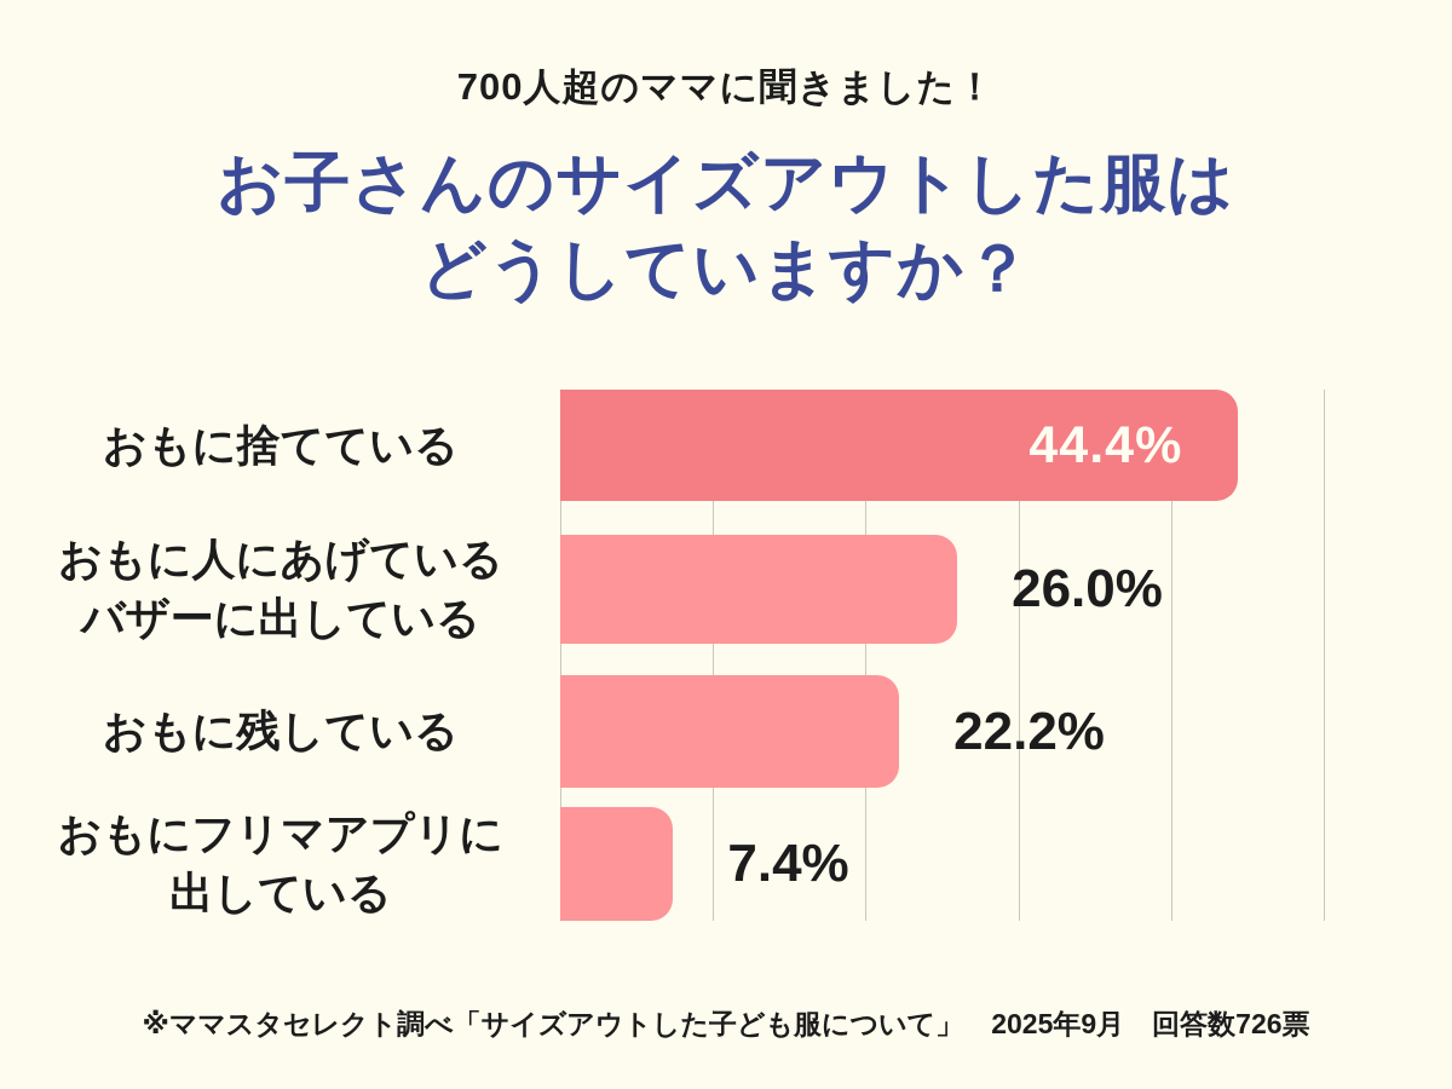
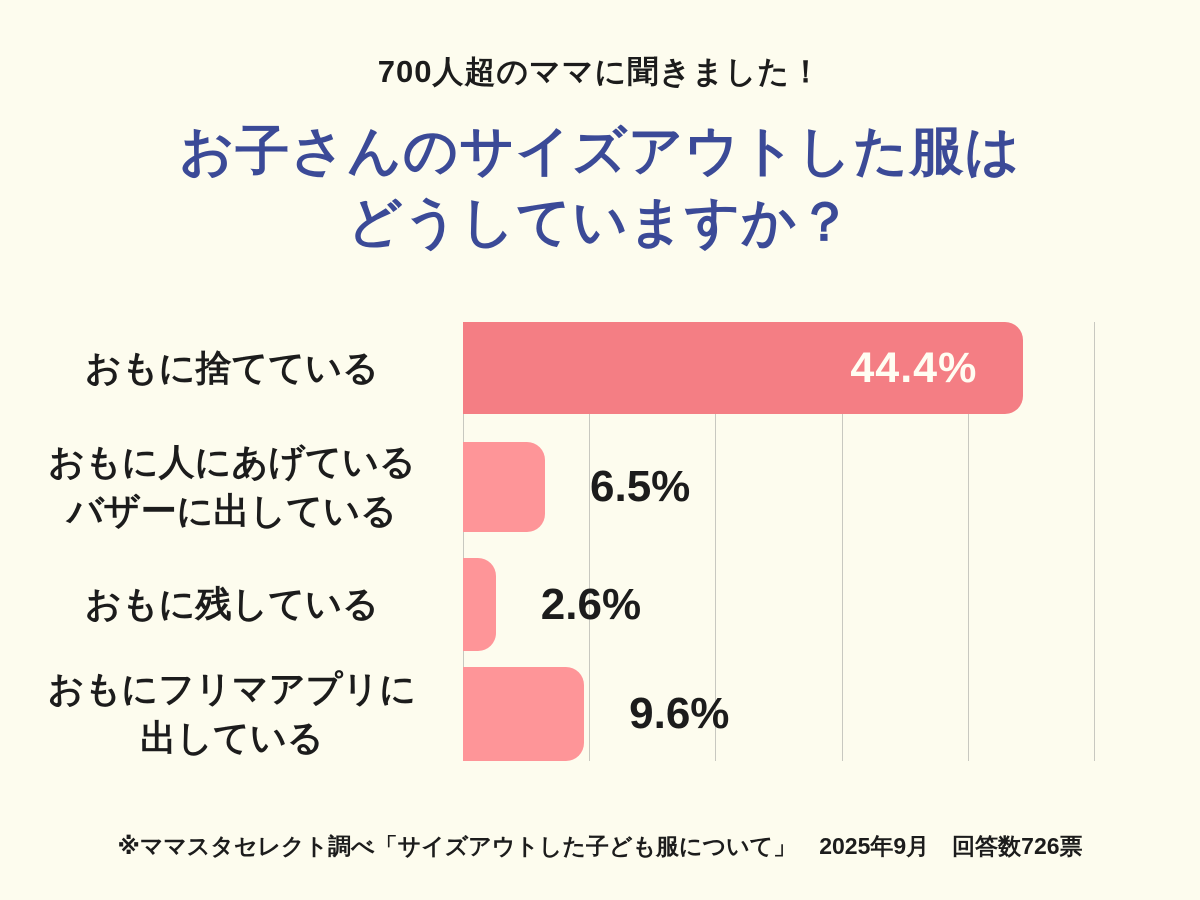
おもに人にあげている バザーに出している: 26.0% -> 6.5%
おもに残している: 22.2% -> 2.6%
おもにフリマアプリに 出している: 7.4% -> 9.6%
